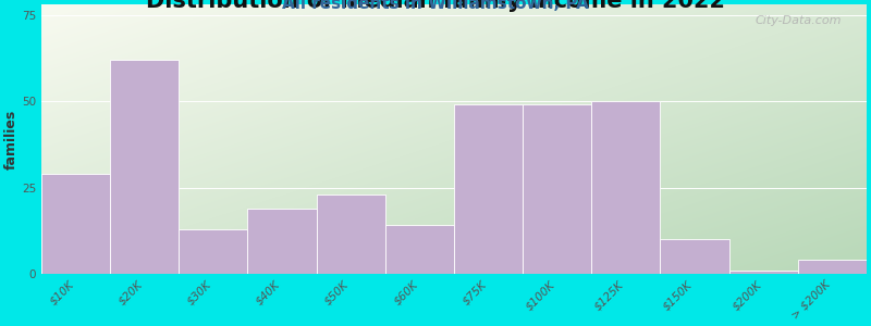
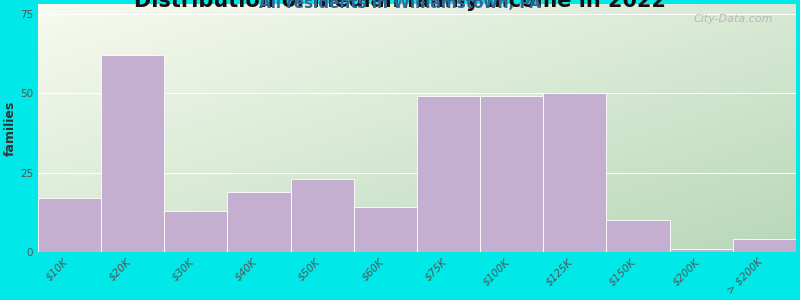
$10K: 29 -> 17
